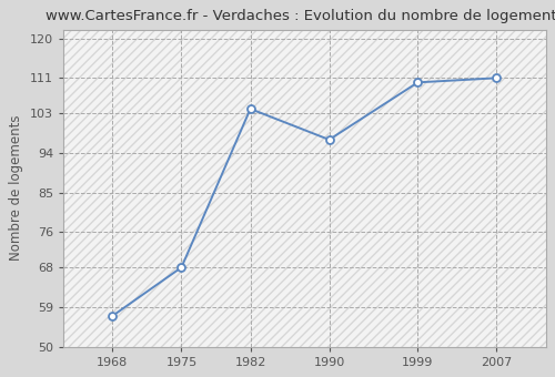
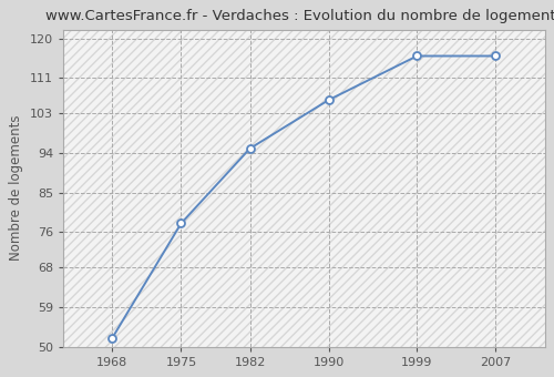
1968: 57 -> 52
1975: 68 -> 78
1982: 104 -> 95
1990: 97 -> 106
1999: 110 -> 116
2007: 111 -> 116
